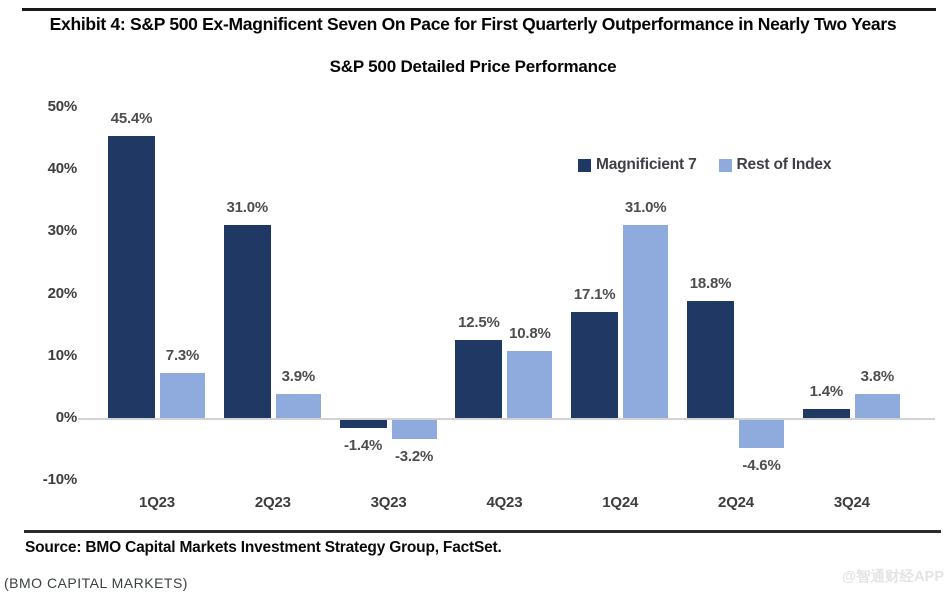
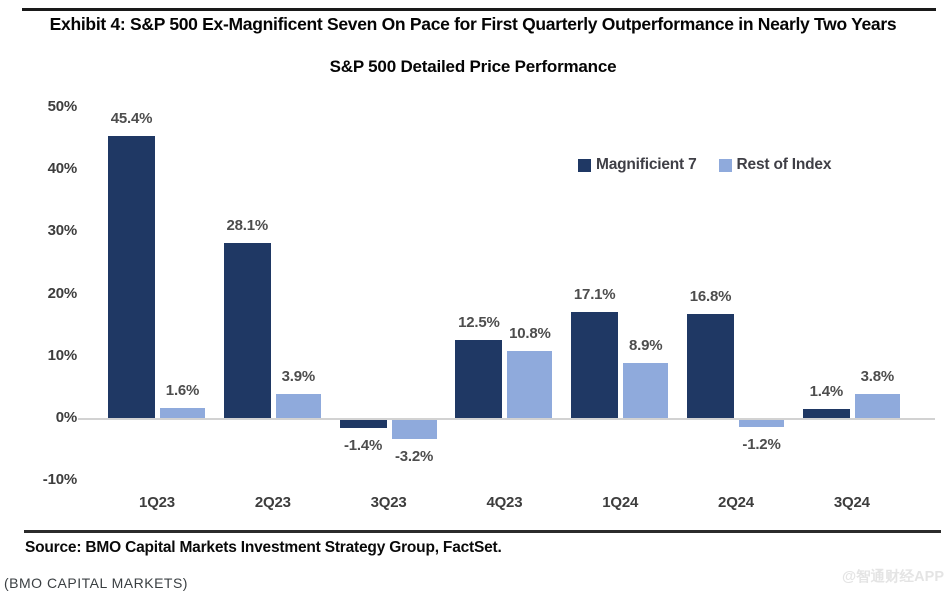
Rest of Index/1Q23: 7.3% -> 1.6%
Magnificient 7/2Q23: 31.0% -> 28.1%
Rest of Index/1Q24: 31.0% -> 8.9%
Magnificient 7/2Q24: 18.8% -> 16.8%
Rest of Index/2Q24: -4.6% -> -1.2%
